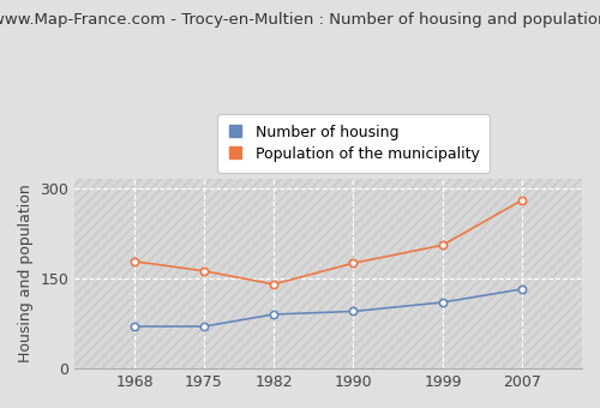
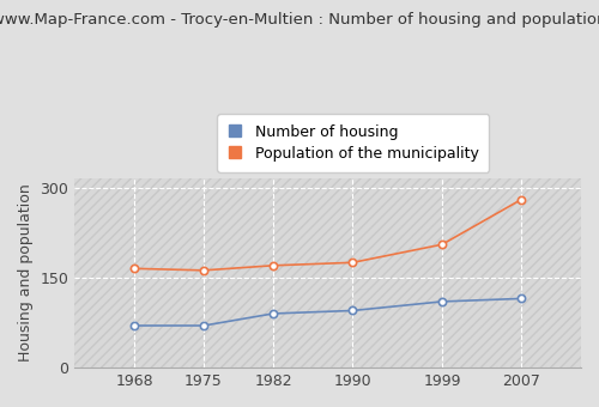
Population of the municipality/1968: 178 -> 165
Population of the municipality/1982: 140 -> 170
Number of housing/2007: 132 -> 115
